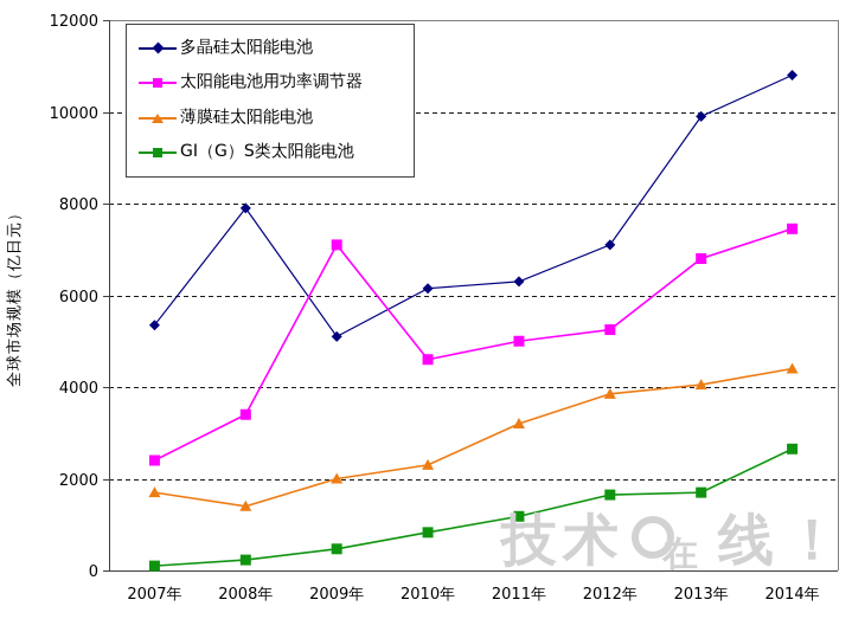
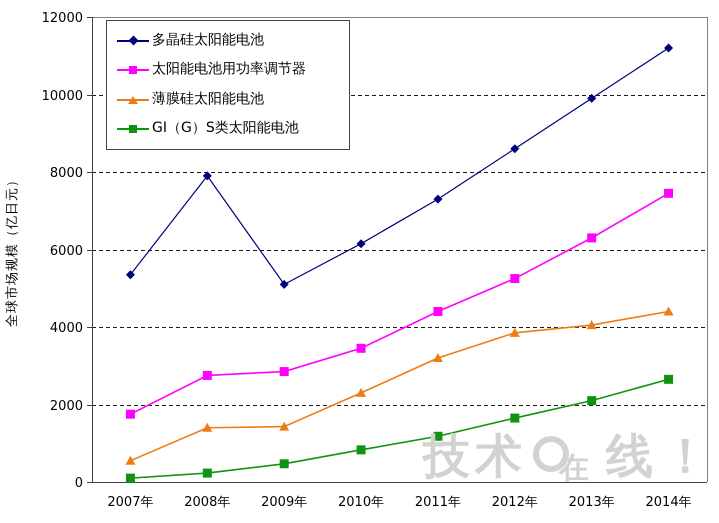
太阳能电池用功率调节器/2007年: 2400 -> 1800
薄膜硅太阳能电池/2007年: 1700 -> 600
太阳能电池用功率调节器/2008年: 3400 -> 2800
太阳能电池用功率调节器/2009年: 7100 -> 2800
薄膜硅太阳能电池/2009年: 2000 -> 1400
太阳能电池用功率调节器/2010年: 4600 -> 3400
多晶硅太阳能电池/2011年: 6300 -> 7300
太阳能电池用功率调节器/2011年: 5000 -> 4400
多晶硅太阳能电池/2012年: 7100 -> 8600
太阳能电池用功率调节器/2013年: 6800 -> 6300
GI（G）S类太阳能电池/2013年: 1700 -> 2100
多晶硅太阳能电池/2014年: 10800 -> 11200
